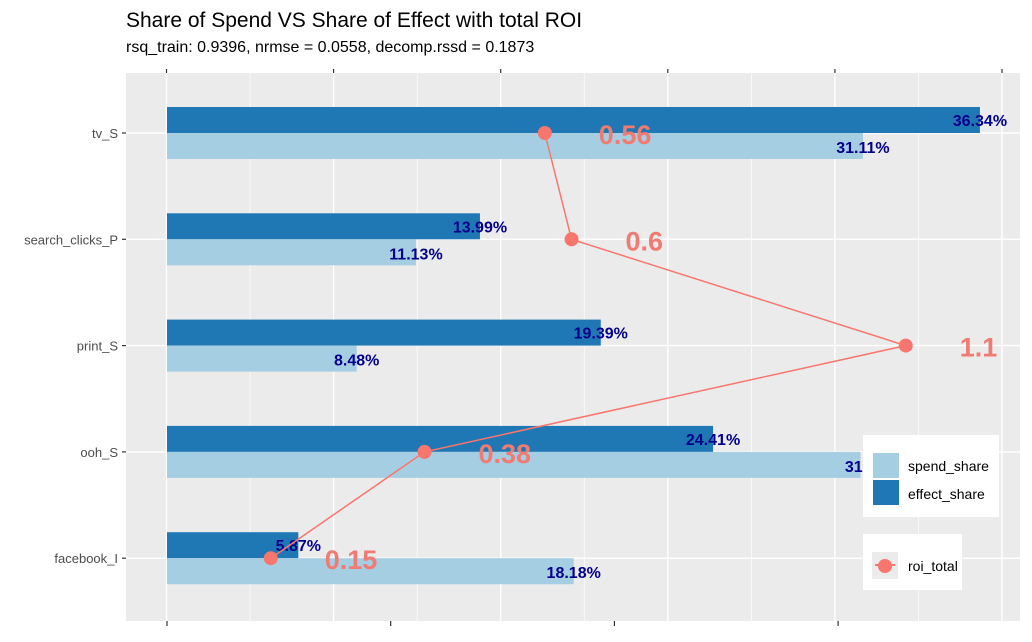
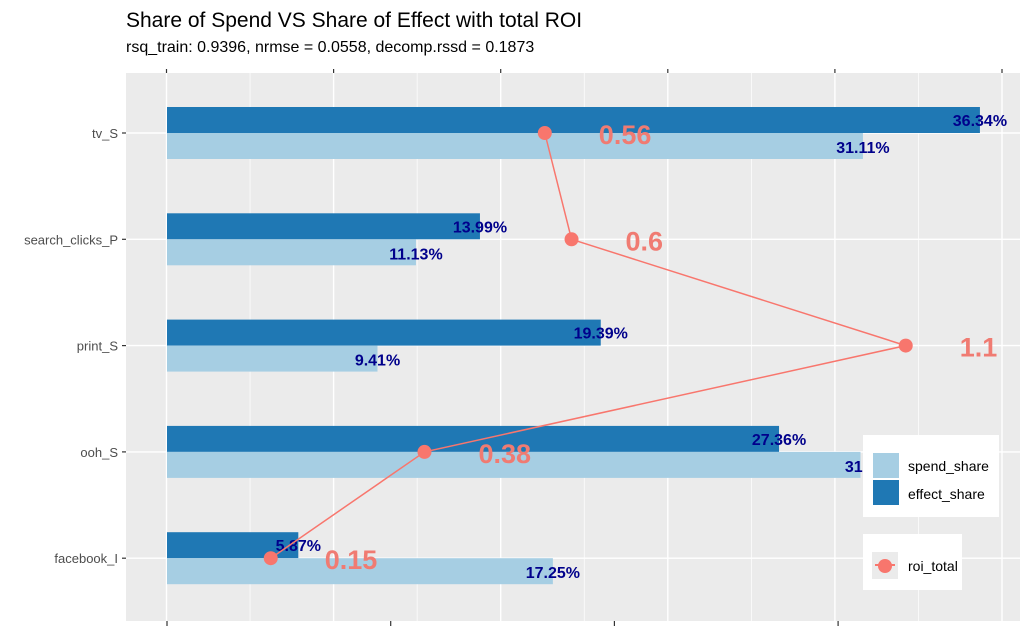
spend_share/print_S: 8.48% -> 9.41%
effect_share/ooh_S: 24.41% -> 27.36%
spend_share/facebook_I: 18.18% -> 17.25%
